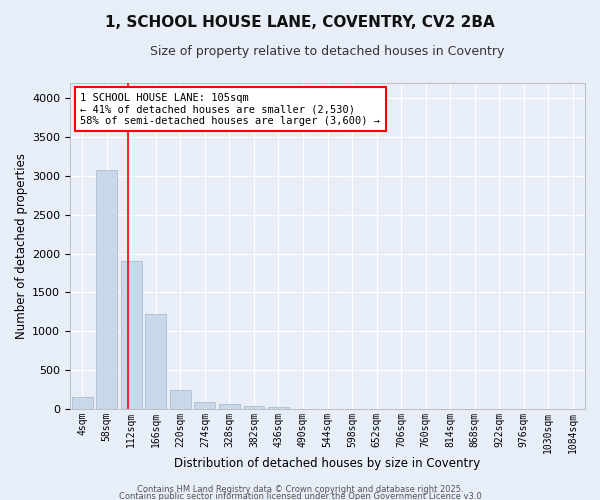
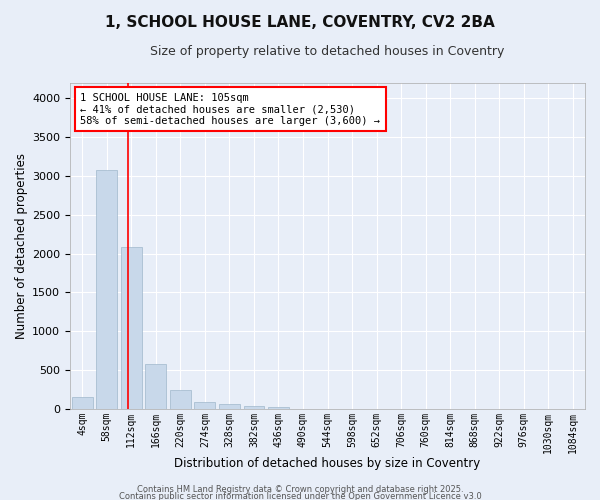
112sqm: 1900 -> 2080
166sqm: 1220 -> 580
